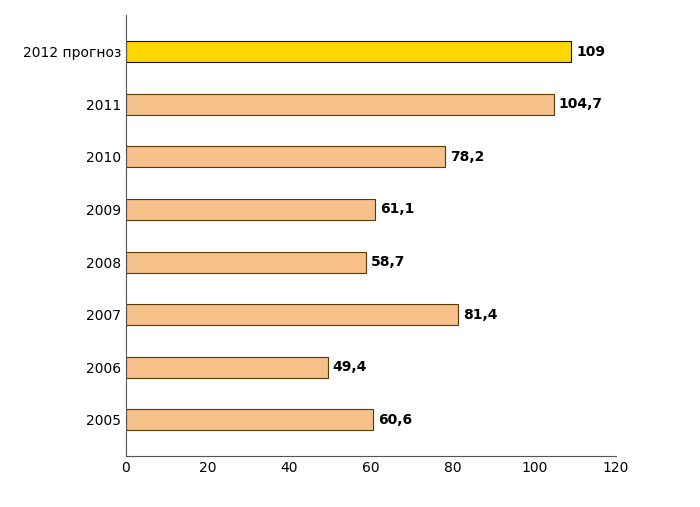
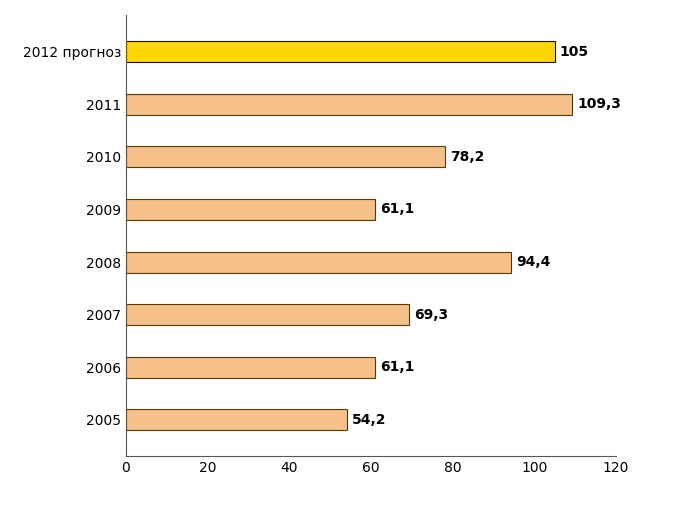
2012 прогноз: 109 -> 105
2011: 104,7 -> 109,3
2008: 58,7 -> 94,4
2007: 81,4 -> 69,3
2006: 49,4 -> 61,1
2005: 60,6 -> 54,2
